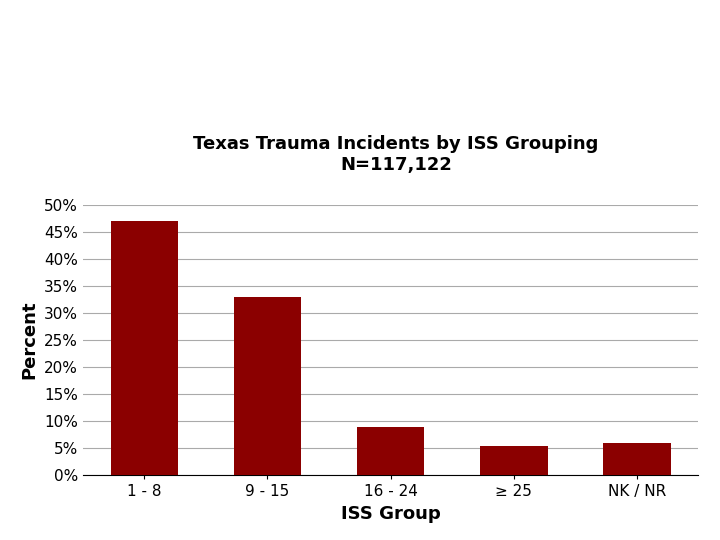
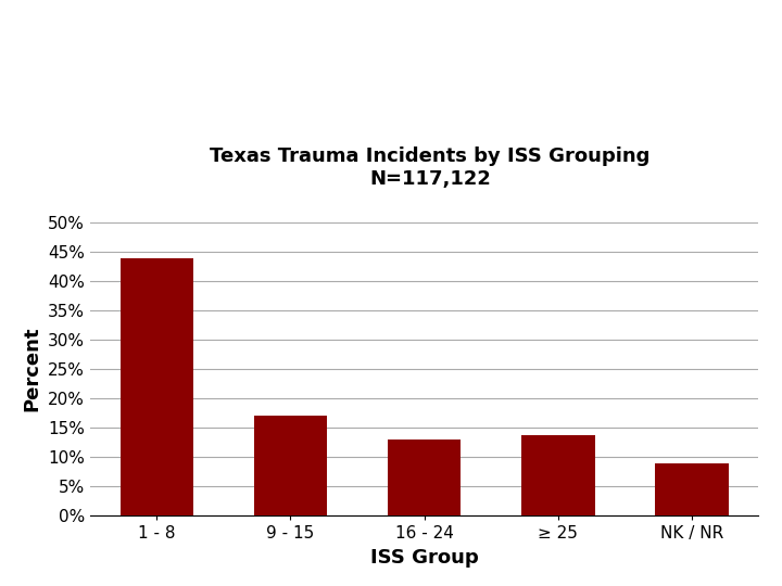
1 - 8: 47.0% -> 44.0%
9 - 15: 33.0% -> 17.0%
16 - 24: 9.0% -> 13.0%
≥ 25: 5.5% -> 13.8%
NK / NR: 6.0% -> 9.0%
